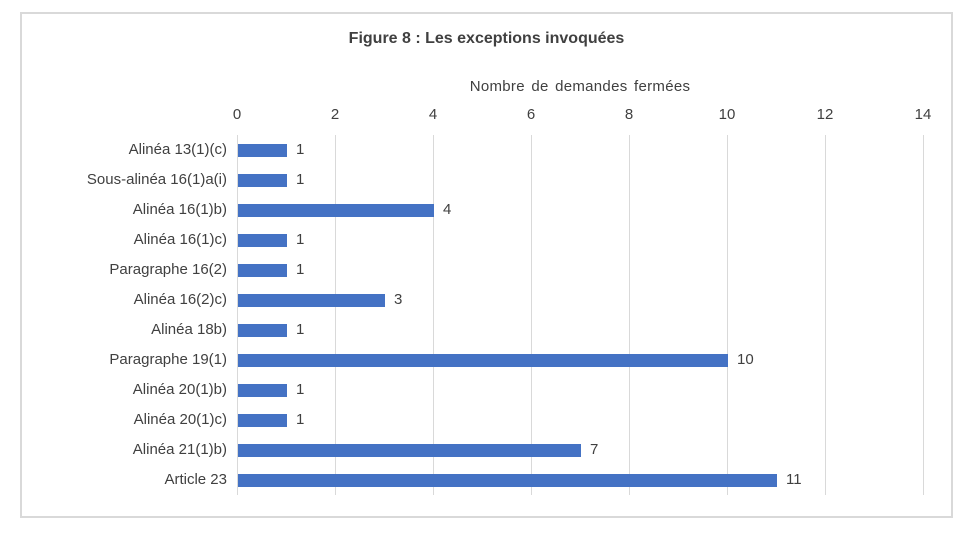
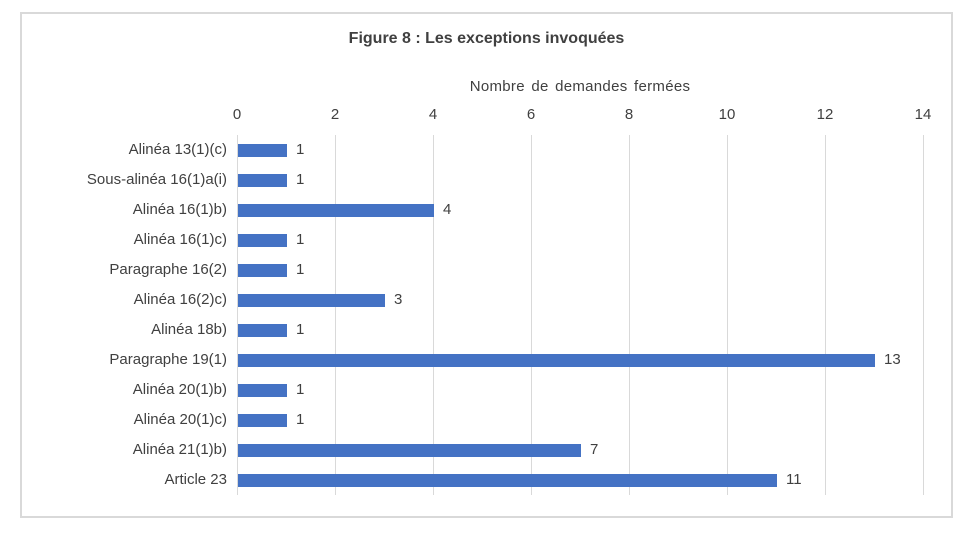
Paragraphe 19(1): 10 -> 13
